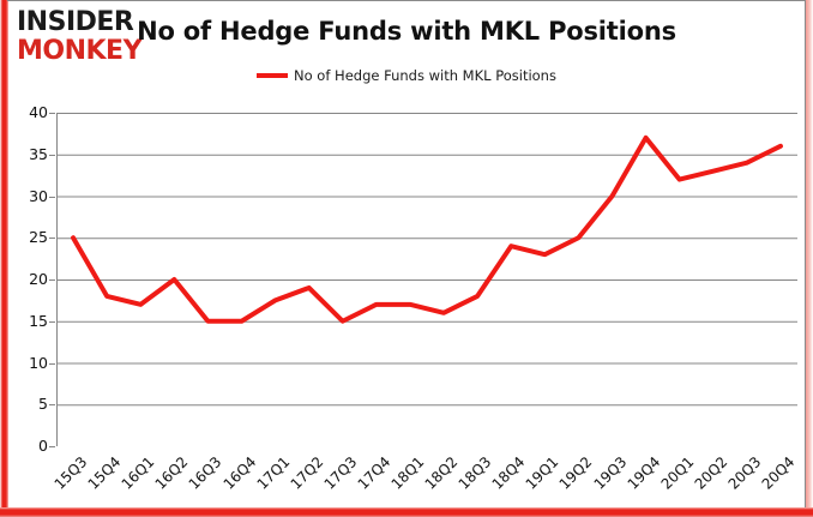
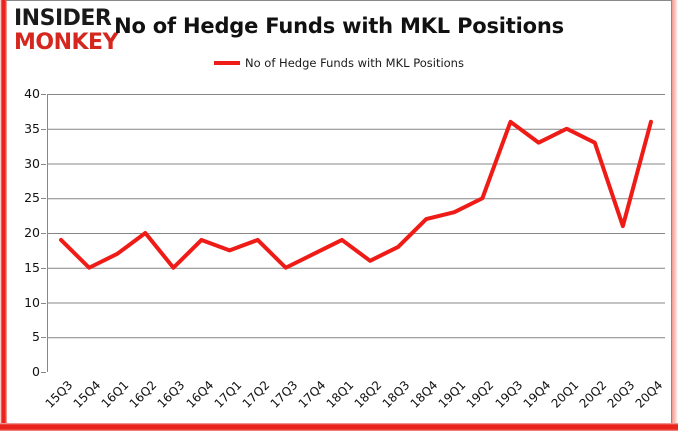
15Q3: 25 -> 19
15Q4: 18 -> 15
16Q4: 15 -> 19
18Q1: 17 -> 19
18Q4: 24 -> 22
19Q3: 30 -> 36
19Q4: 37 -> 33
20Q1: 32 -> 35
20Q3: 34 -> 21
